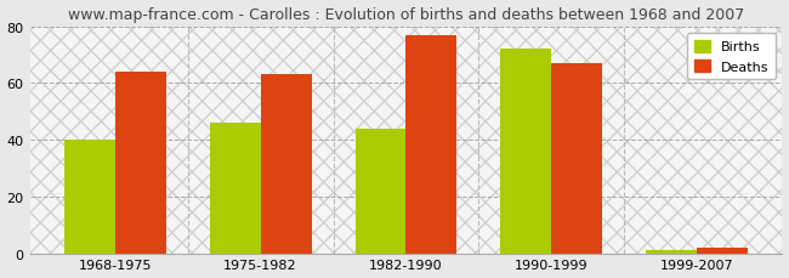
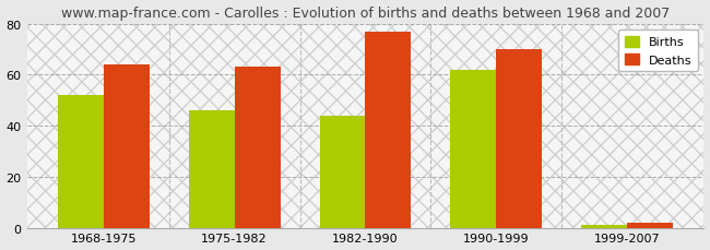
Births/1968-1975: 40 -> 52
Births/1990-1999: 72 -> 62
Deaths/1990-1999: 67 -> 70
